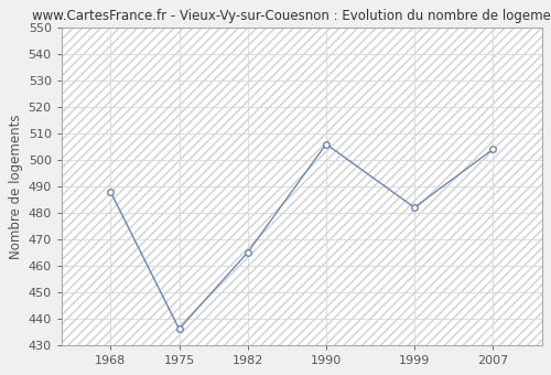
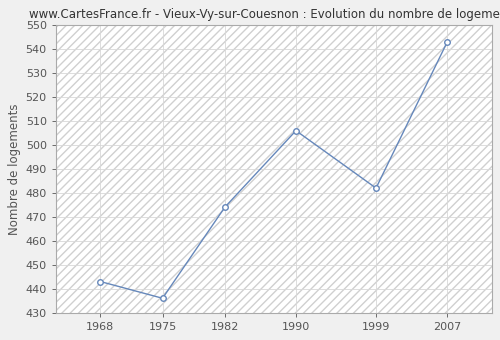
1968: 488 -> 443
1982: 465 -> 474
2007: 504 -> 543
